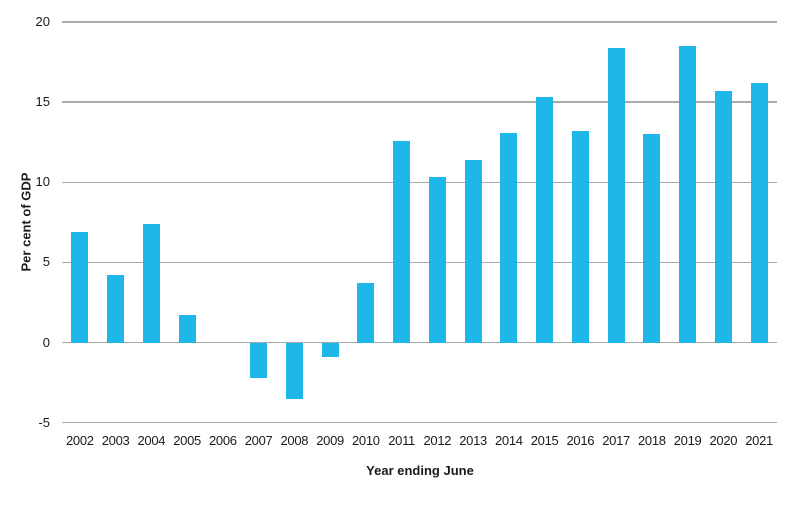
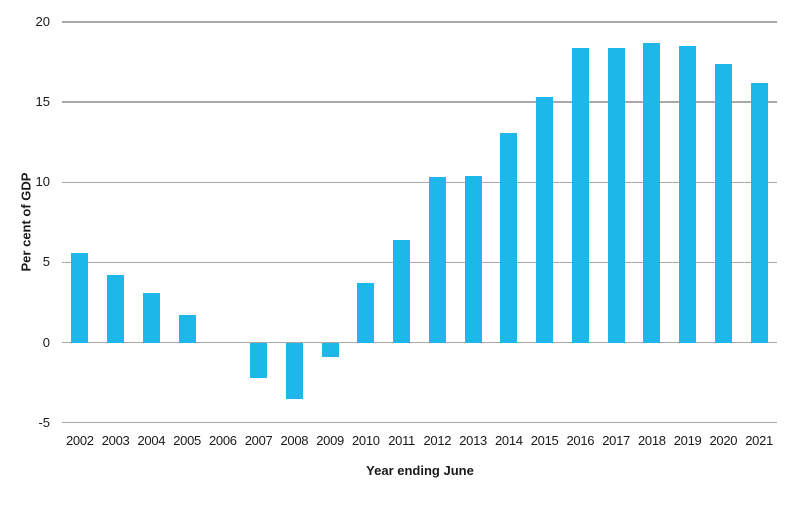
2002: 6.9 -> 5.6
2004: 7.4 -> 3.1
2011: 12.6 -> 6.4
2013: 11.4 -> 10.4
2016: 13.2 -> 18.4
2018: 13.0 -> 18.7
2020: 15.7 -> 17.4
